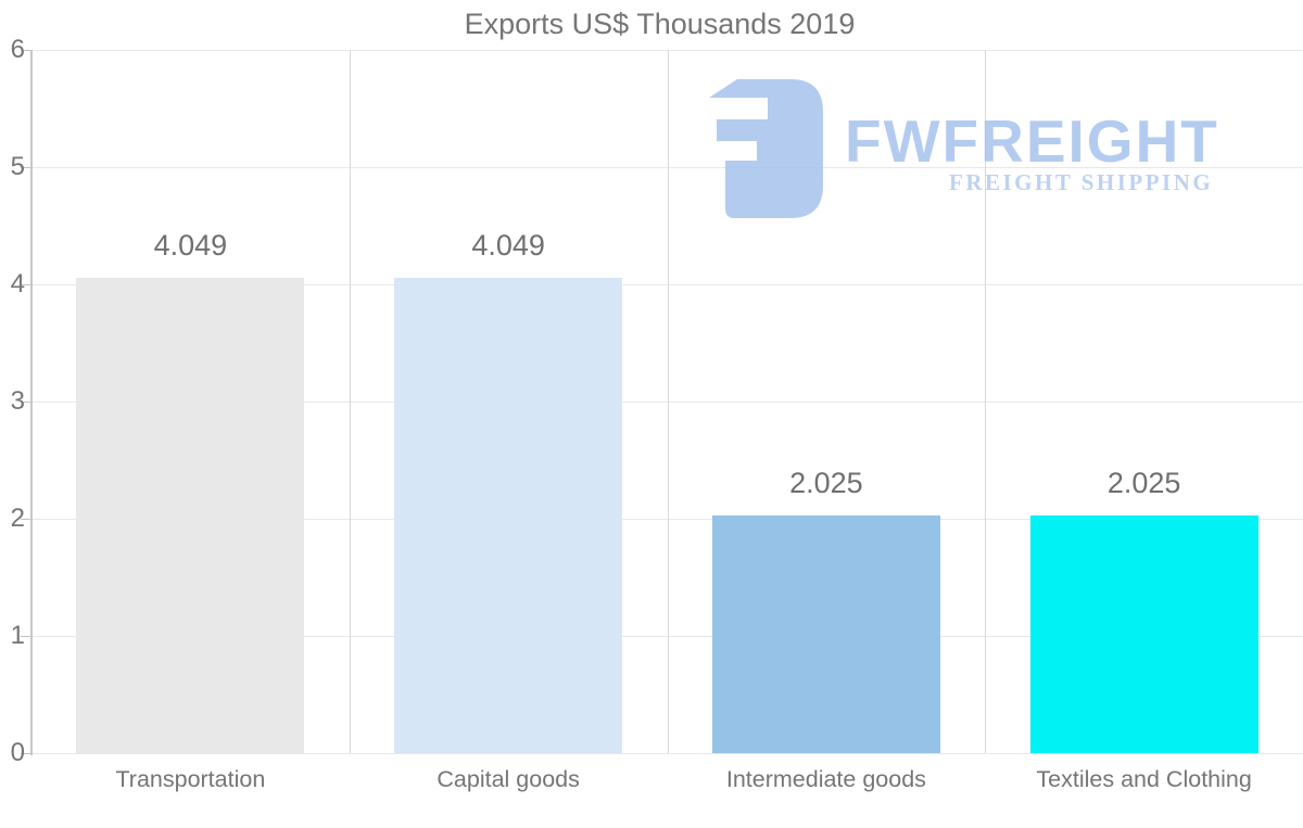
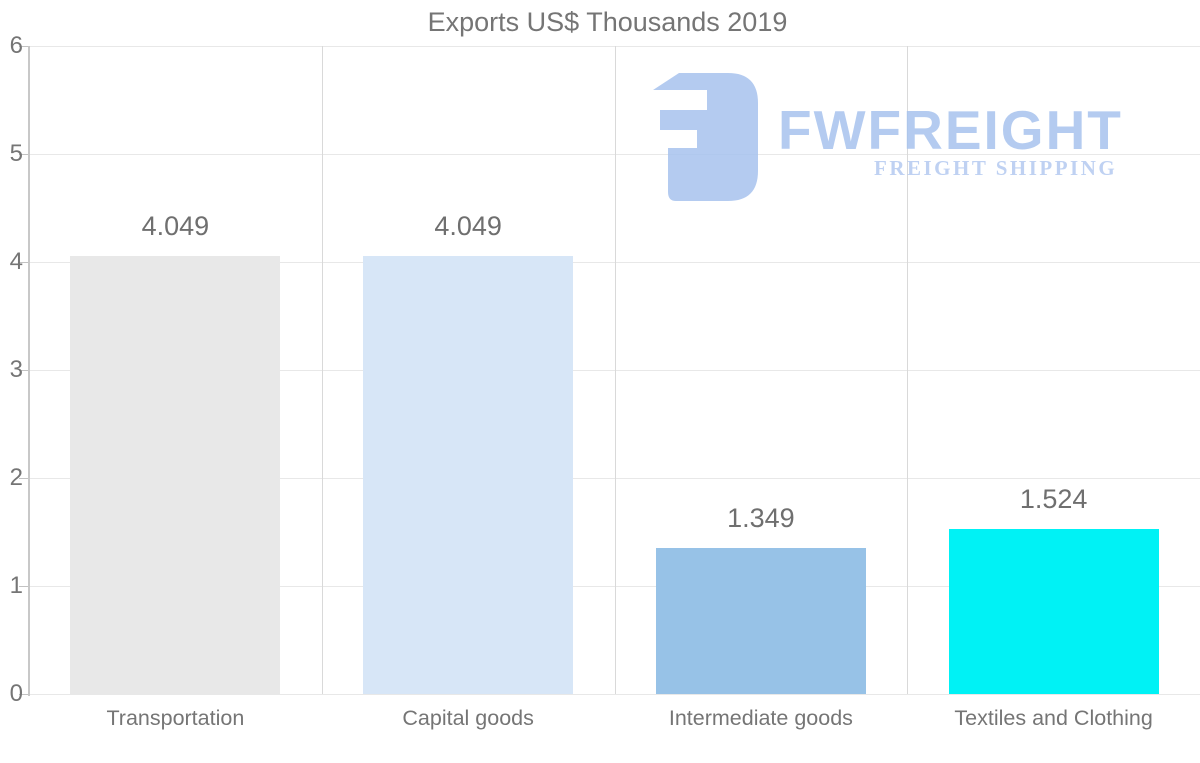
Intermediate goods: 2.025 -> 1.349
Textiles and Clothing: 2.025 -> 1.524
